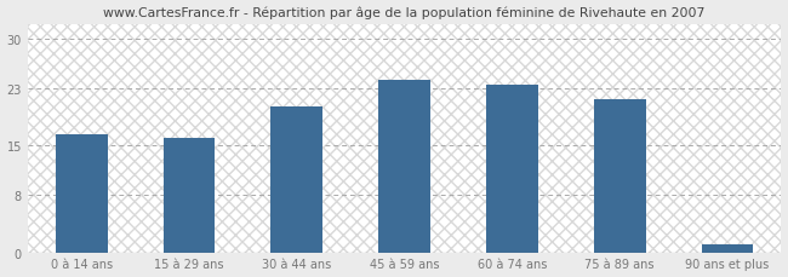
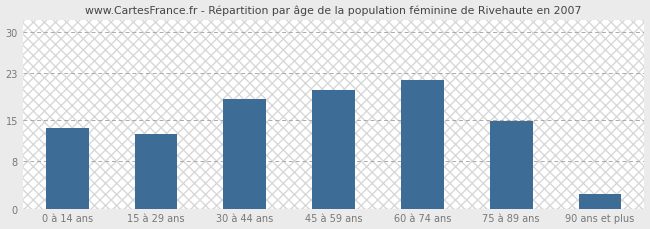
0 à 14 ans: 16.5 -> 13.6
15 à 29 ans: 16.0 -> 12.6
30 à 44 ans: 20.5 -> 18.6
45 à 59 ans: 24.2 -> 20.2
60 à 74 ans: 23.5 -> 21.8
75 à 89 ans: 21.5 -> 14.8
90 ans et plus: 1.2 -> 2.4
